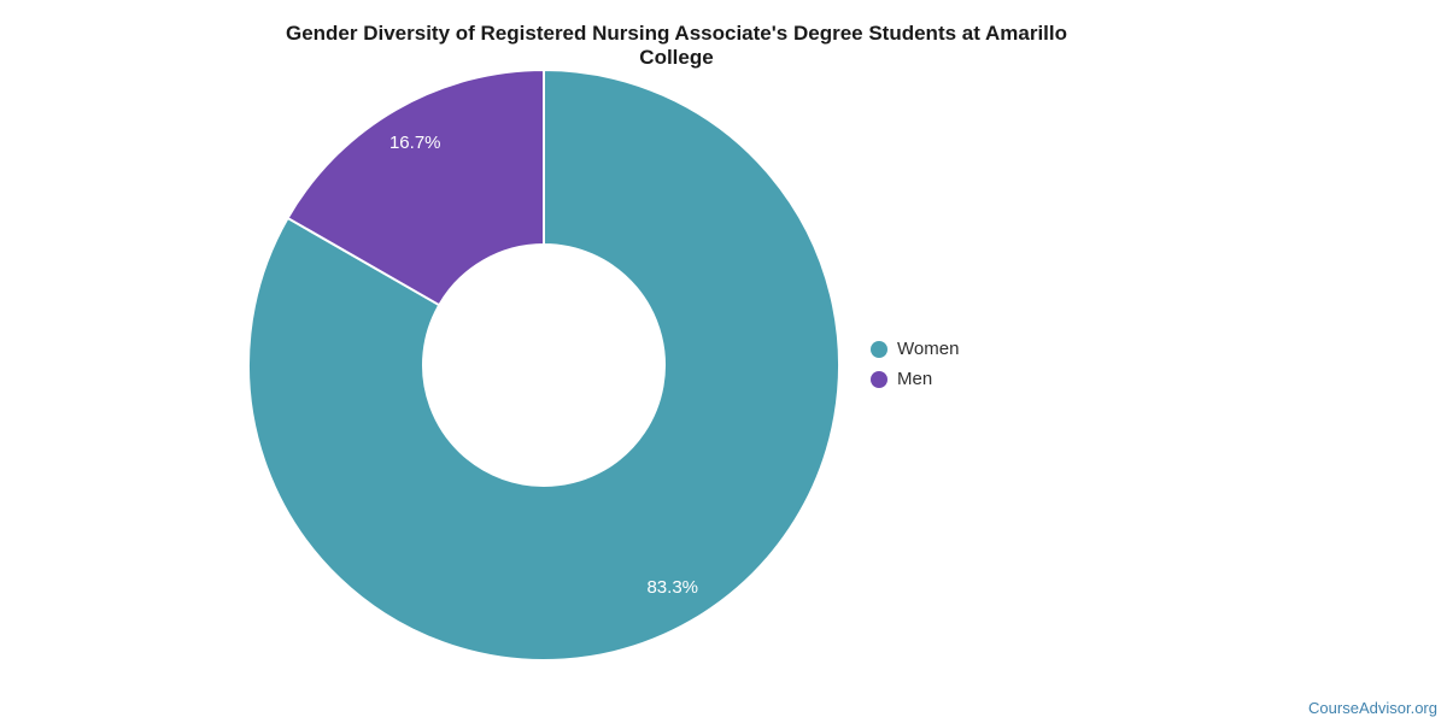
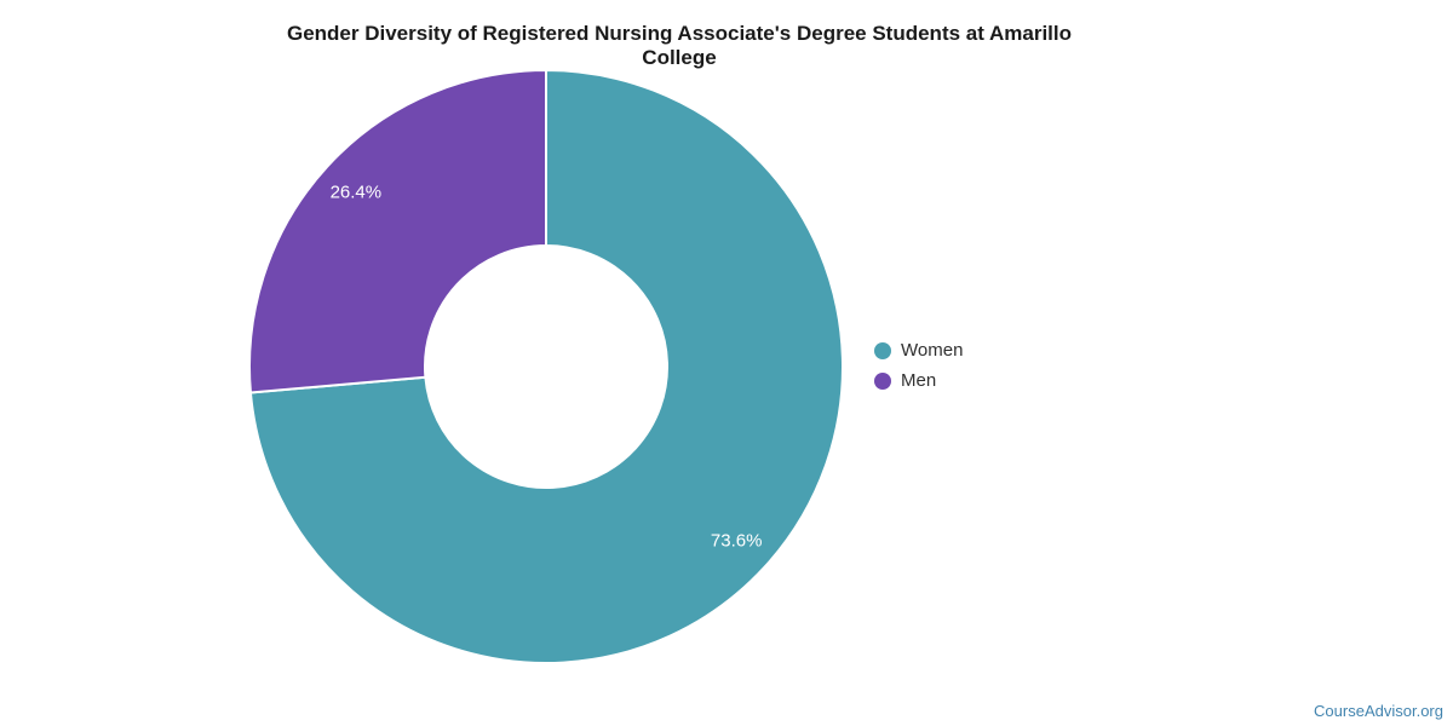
Women: 83.3% -> 73.6%
Men: 16.7% -> 26.4%
